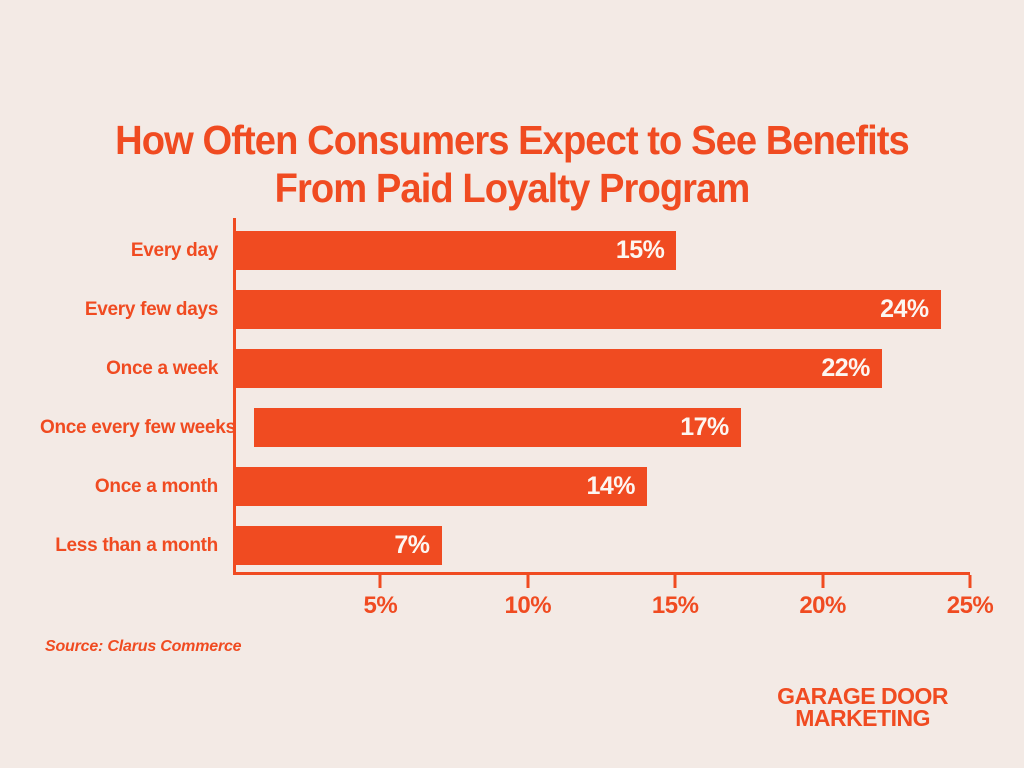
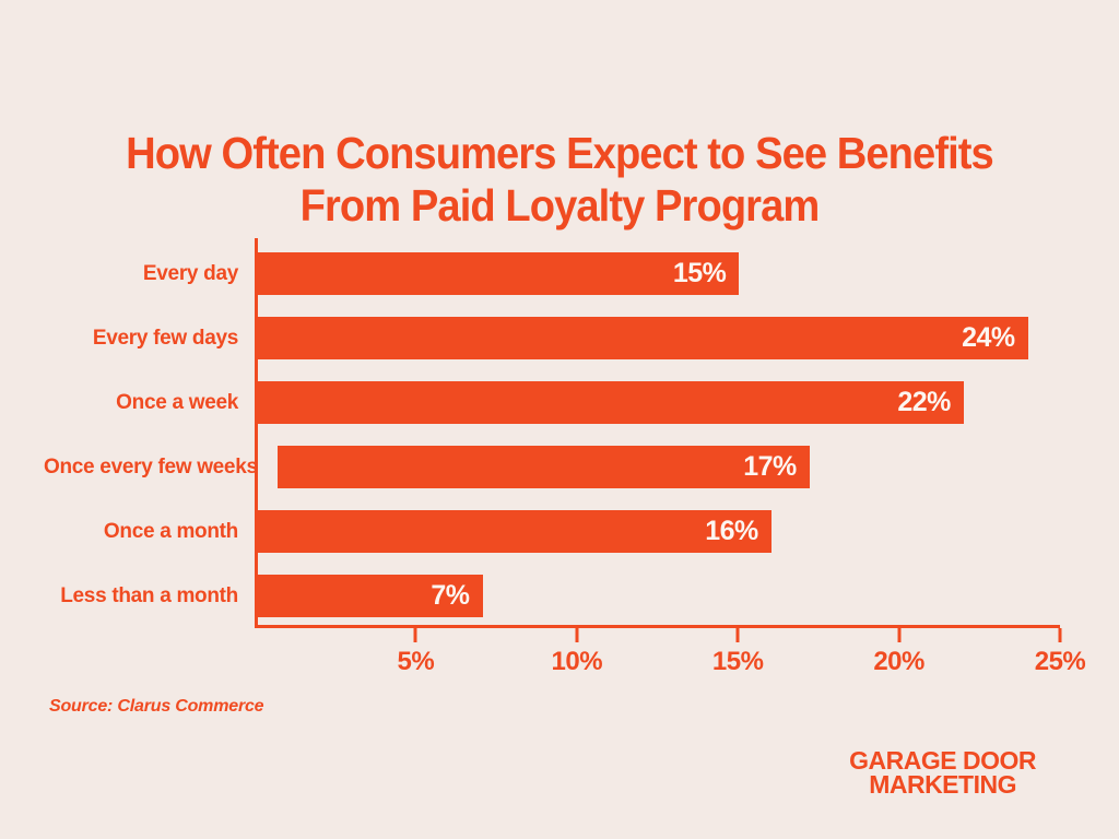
Once a month: 14% -> 16%
